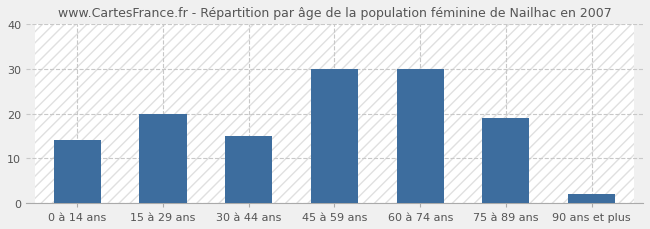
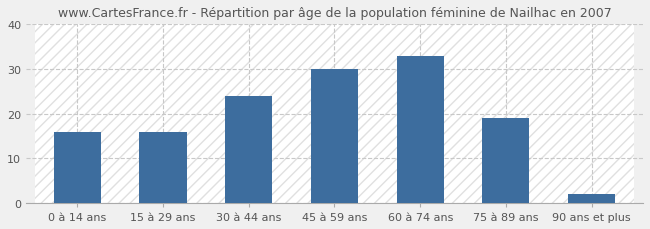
0 à 14 ans: 14 -> 16
15 à 29 ans: 20 -> 16
30 à 44 ans: 15 -> 24
60 à 74 ans: 30 -> 33
